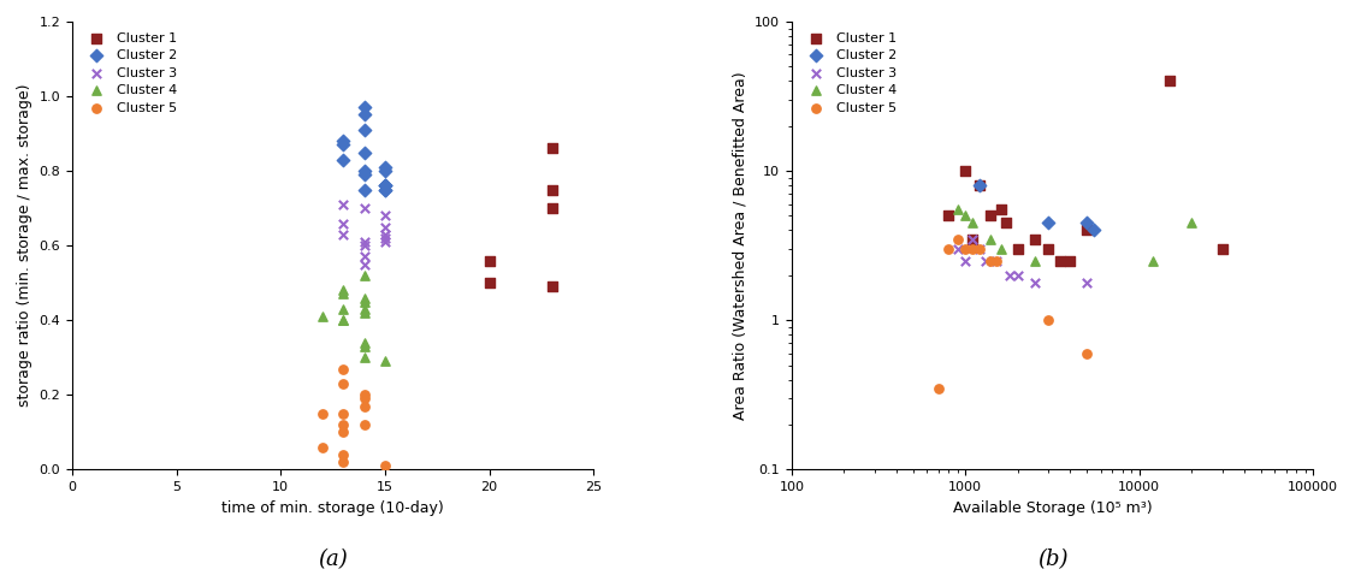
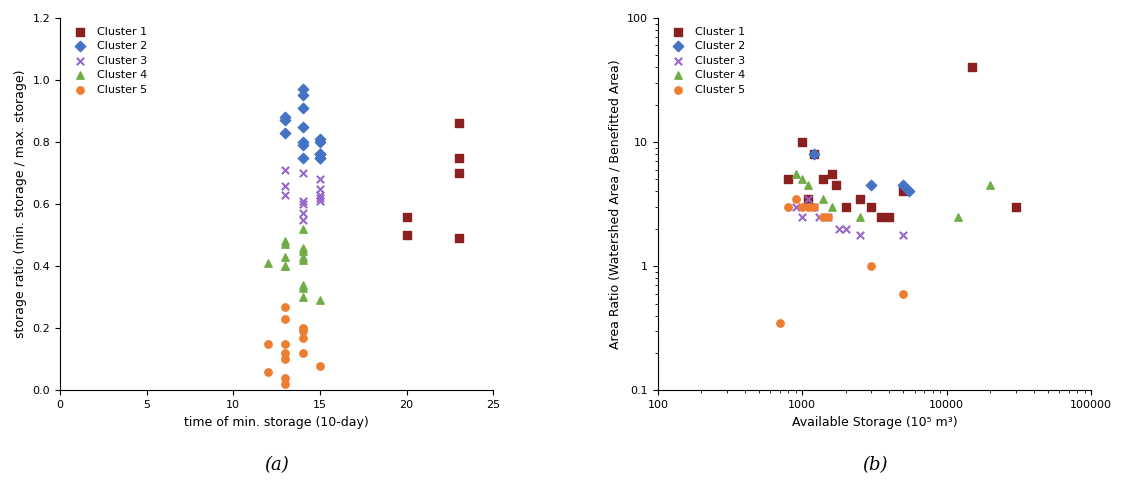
Cluster 5/15: 0.01 -> 0.08
